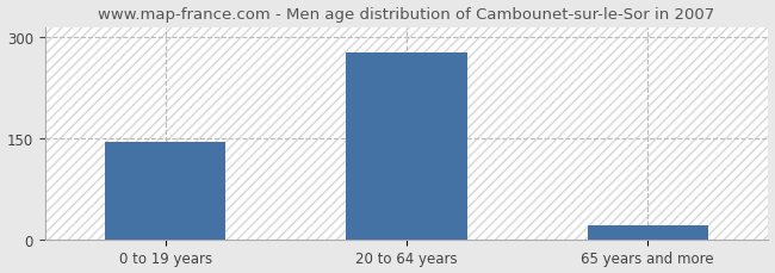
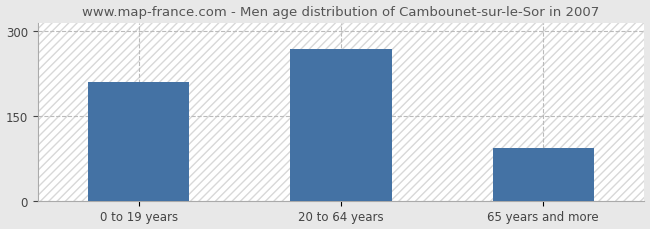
0 to 19 years: 144 -> 210
20 to 64 years: 278 -> 268
65 years and more: 21 -> 94
